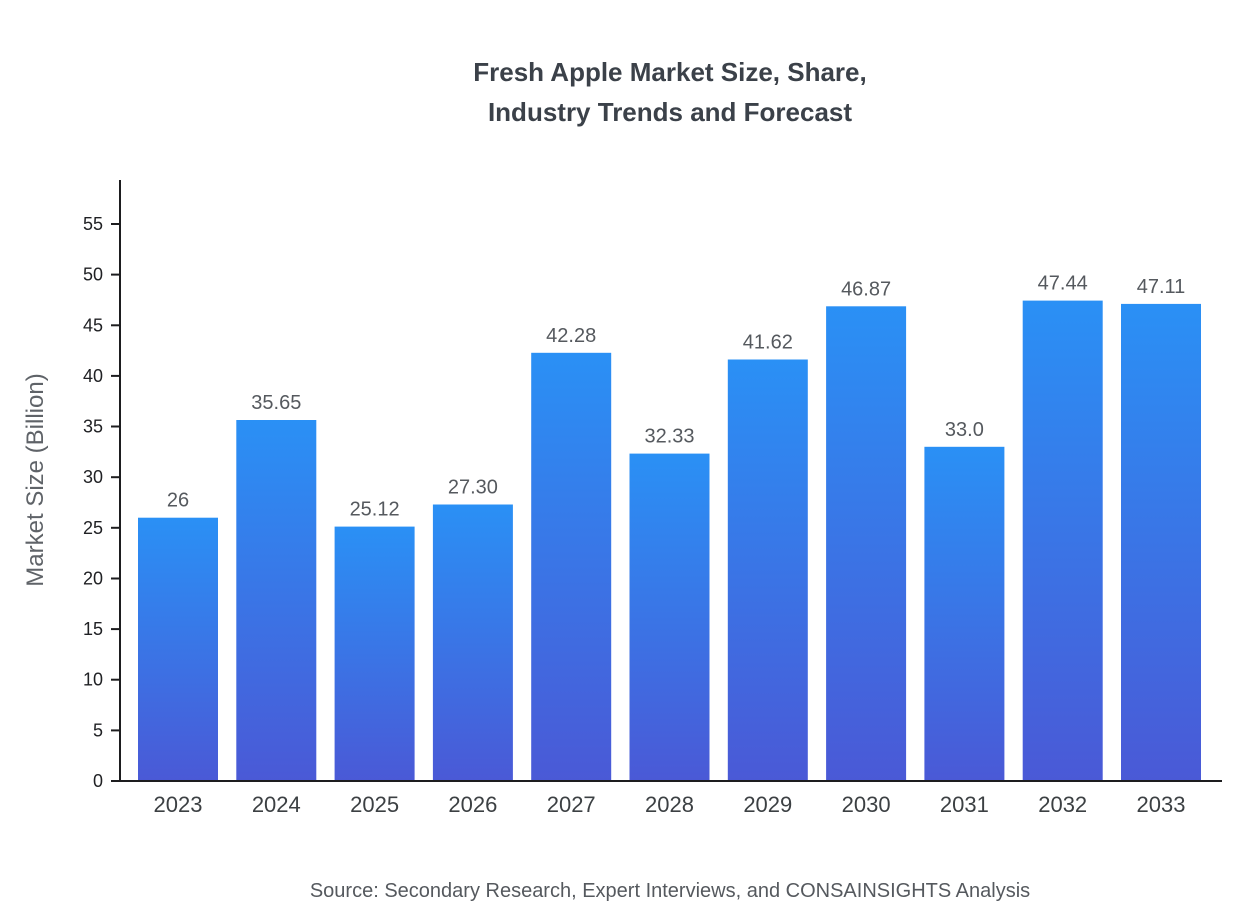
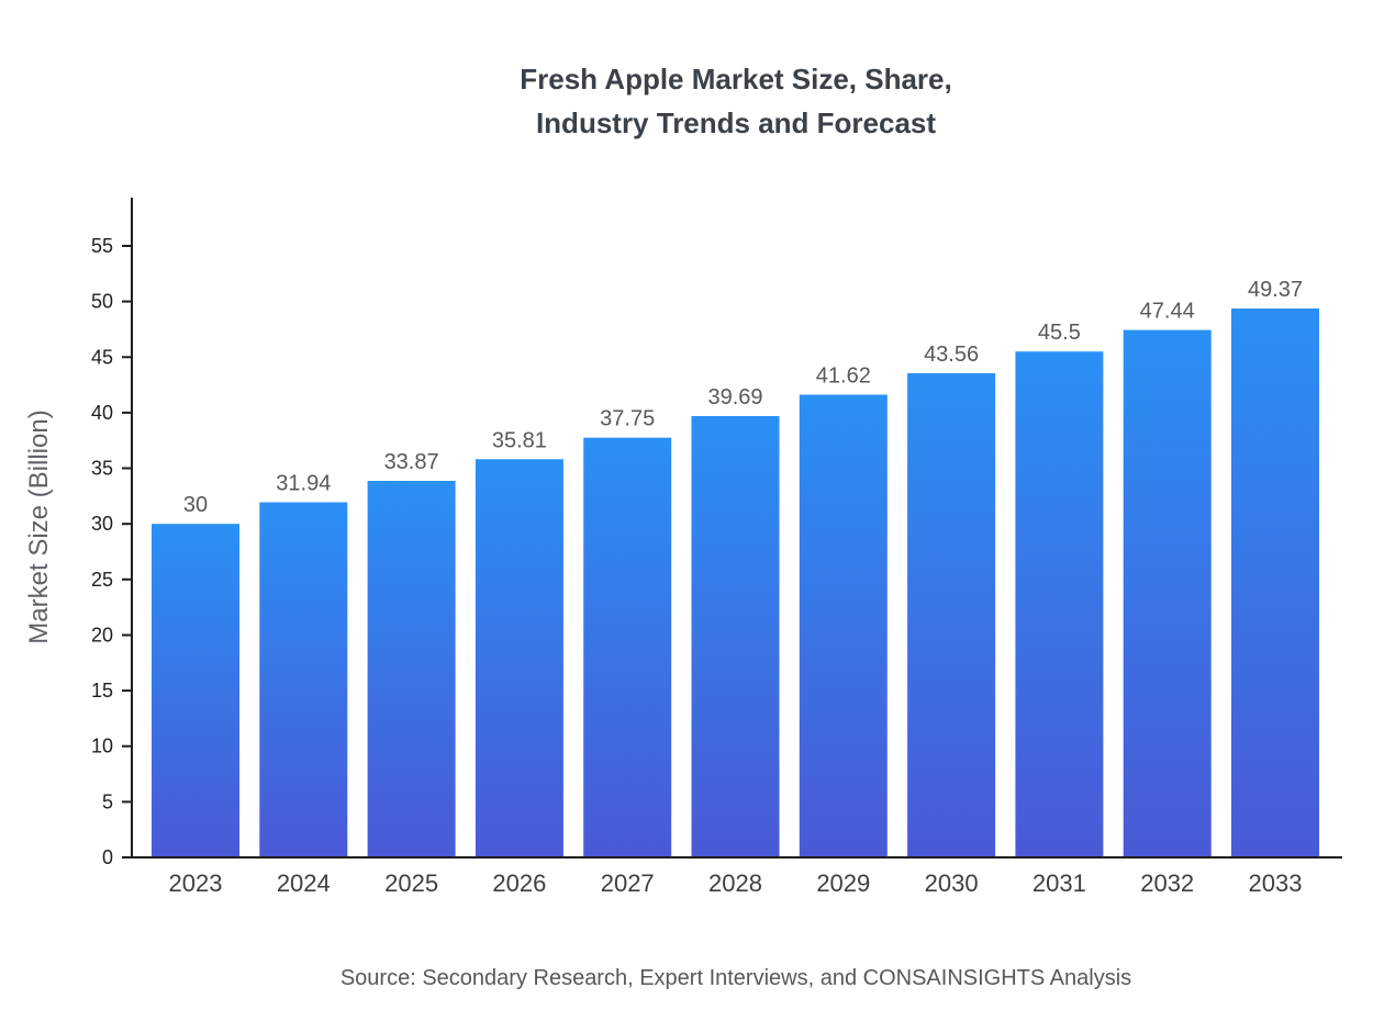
2023: 26 -> 30
2024: 35.65 -> 31.94
2025: 25.12 -> 33.87
2026: 27.30 -> 35.81
2027: 42.28 -> 37.75
2028: 32.33 -> 39.69
2030: 46.87 -> 43.56
2031: 33.0 -> 45.5
2033: 47.11 -> 49.37
